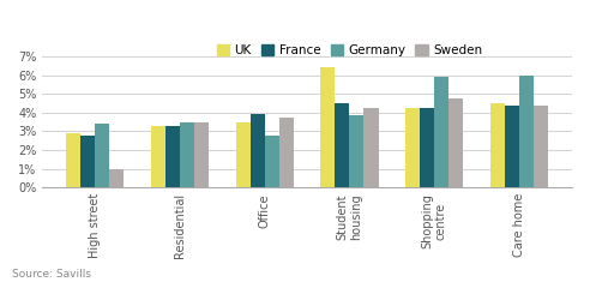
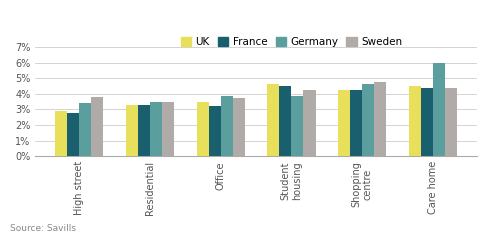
Sweden/High street: 1.0% -> 3.8%
France/Office: 3.9% -> 3.2%
Germany/Office: 2.8% -> 3.9%
UK/Student housing: 6.4% -> 4.6%
Germany/Shopping centre: 5.9% -> 4.6%
